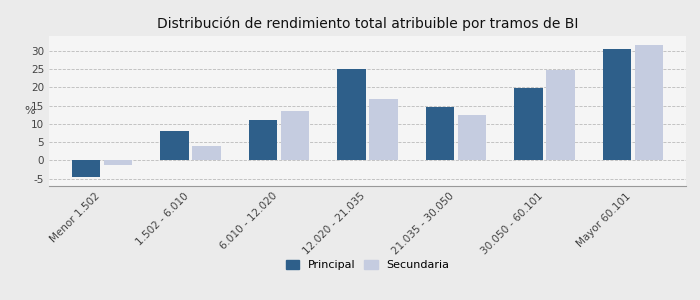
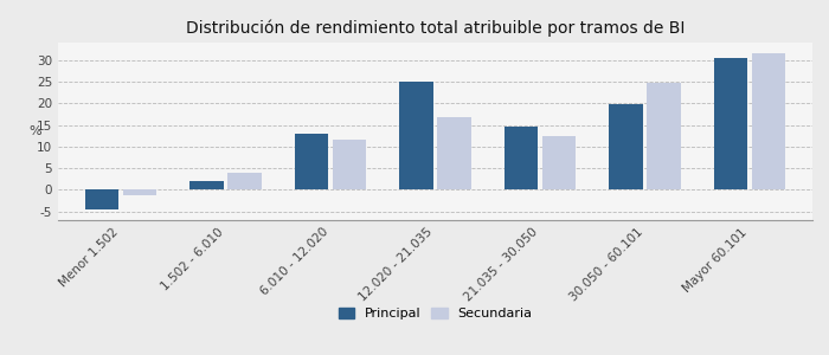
Principal/1.502 - 6.010: 8.0 -> 2.1
Principal/6.010 - 12.020: 11.0 -> 13.0
Secundaria/6.010 - 12.020: 13.5 -> 11.5
